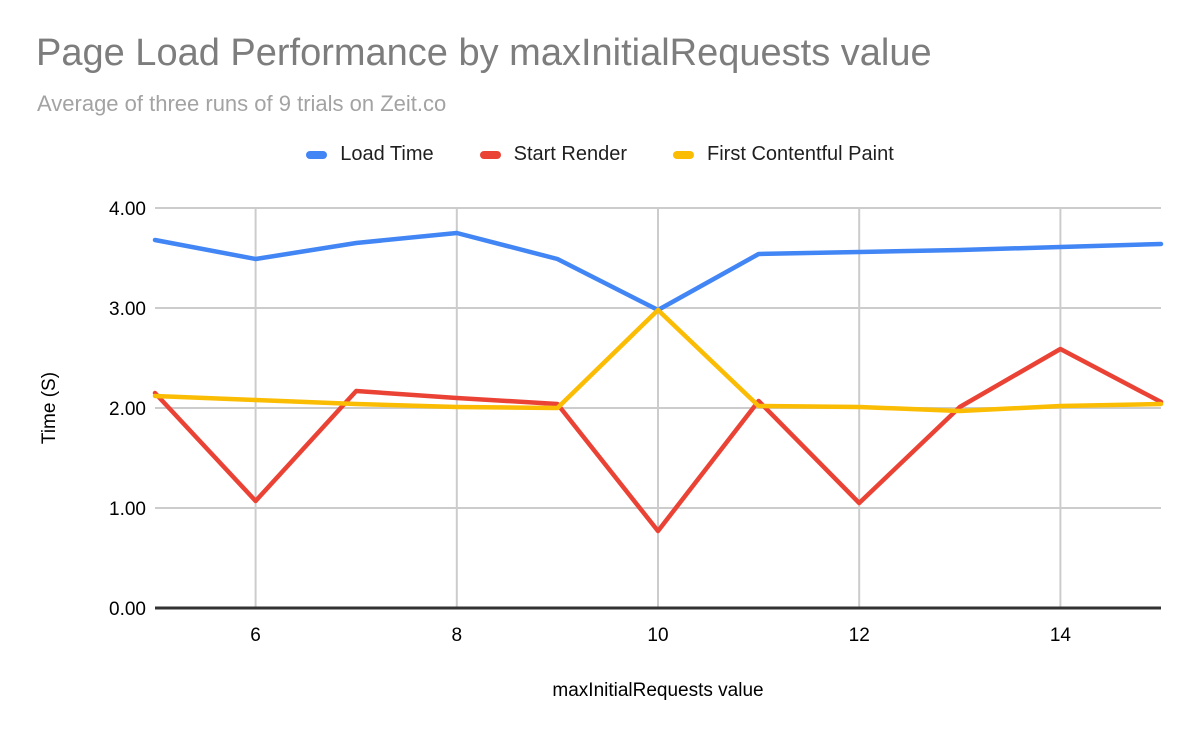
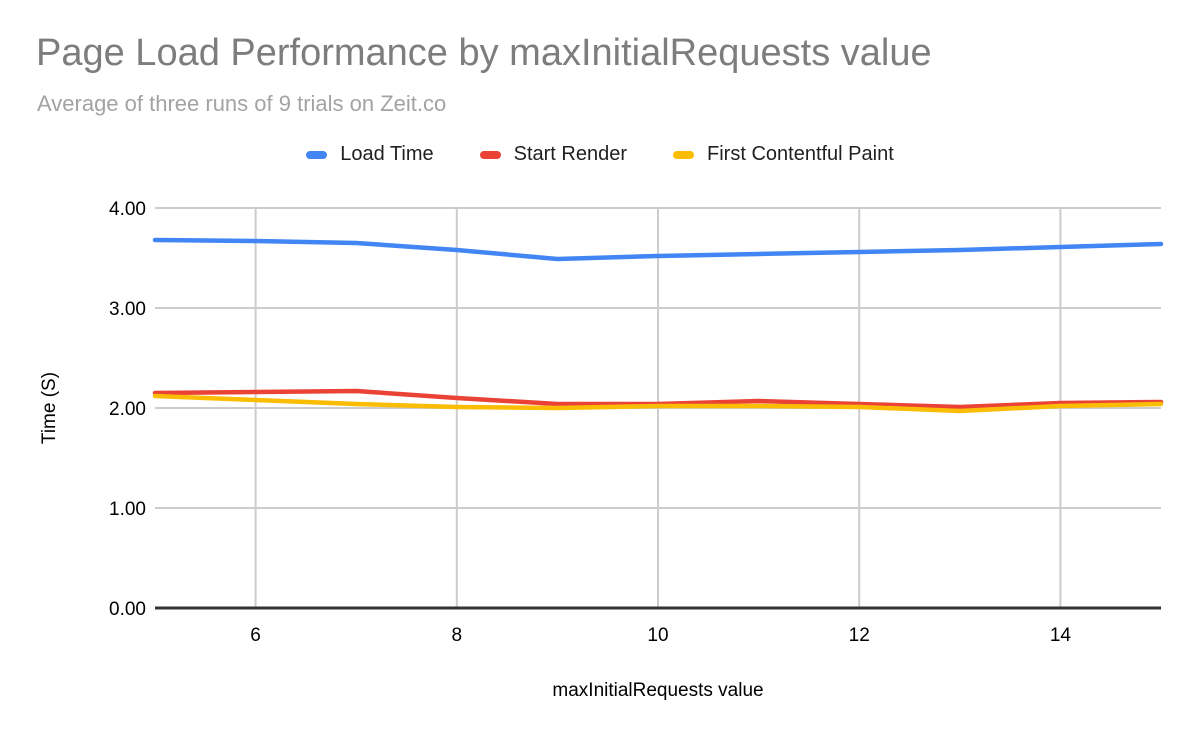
Load Time/6: 3.49 -> 3.67
Start Render/6: 1.07 -> 2.16
Load Time/8: 3.75 -> 3.58
Load Time/10: 2.98 -> 3.52
Start Render/10: 0.77 -> 2.04
First Contentful Paint/10: 2.98 -> 2.02
Start Render/12: 1.05 -> 2.04
Start Render/14: 2.59 -> 2.05
